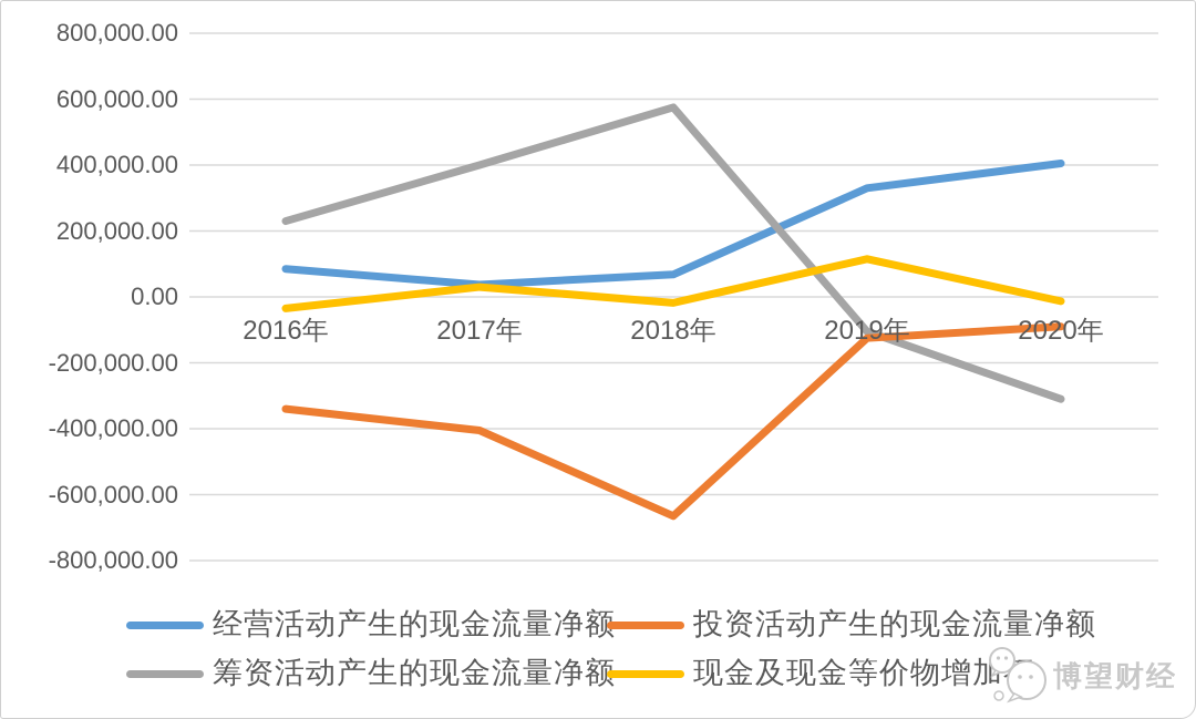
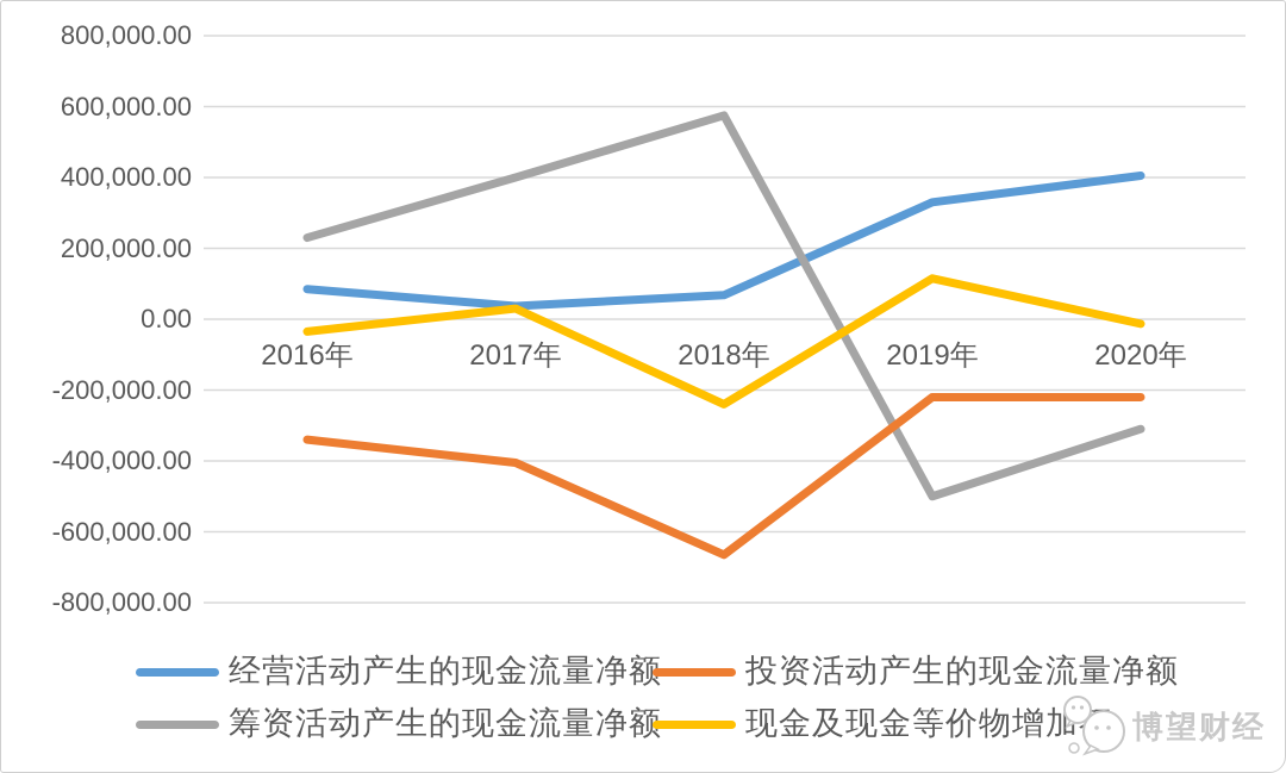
现金及现金等价物增加额/2018年: -20000 -> -240000
投资活动产生的现金流量净额/2019年: -120000 -> -220000
筹资活动产生的现金流量净额/2019年: -100000 -> -500000
投资活动产生的现金流量净额/2020年: -90000 -> -220000
